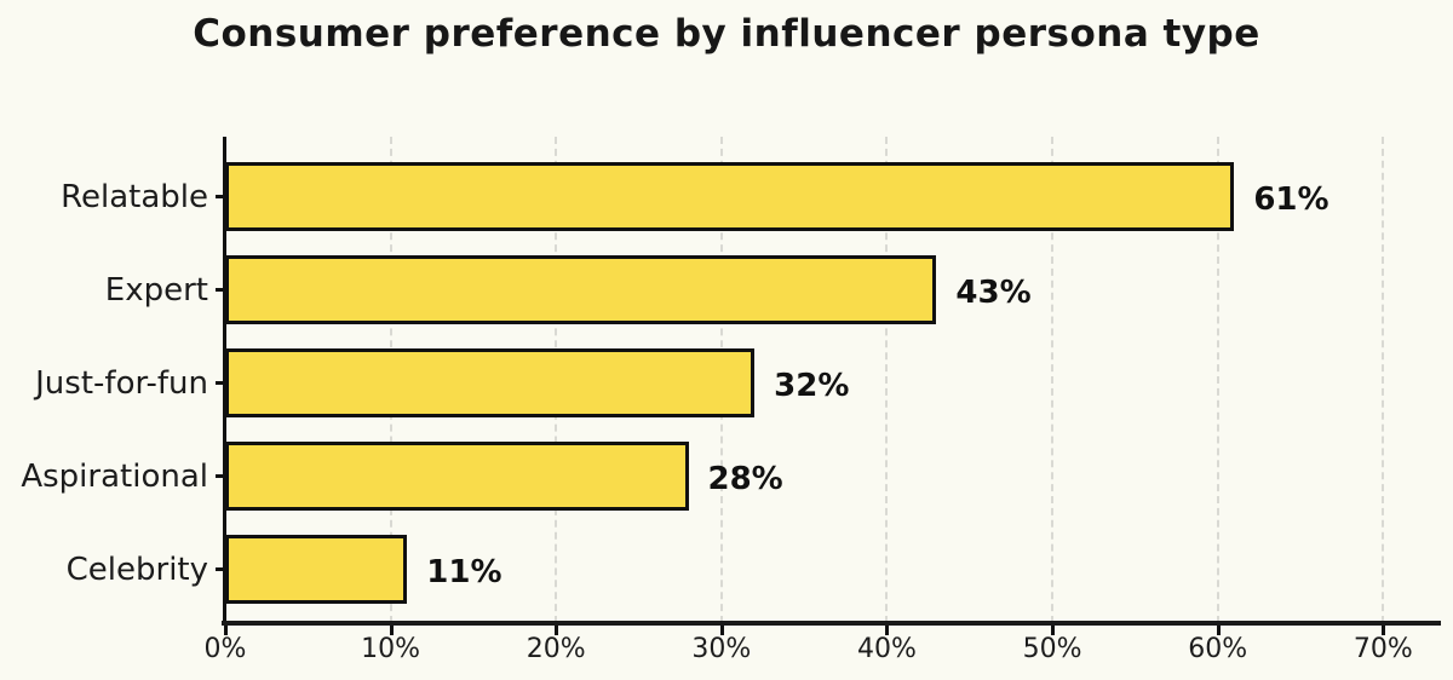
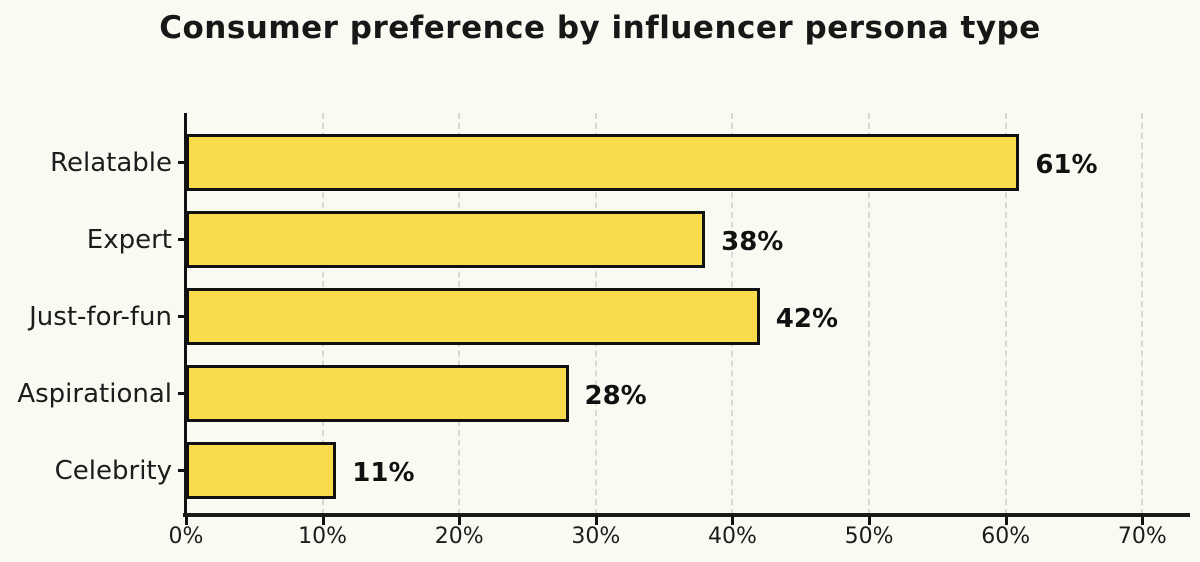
Expert: 43% -> 38%
Just-for-fun: 32% -> 42%
